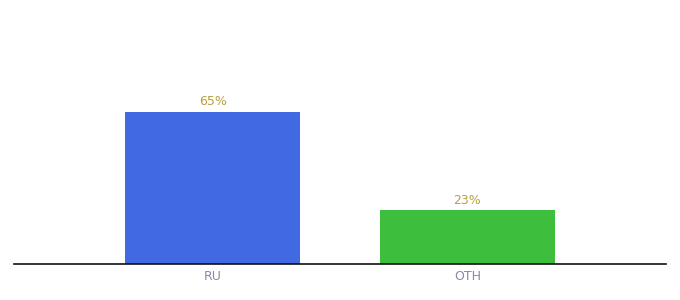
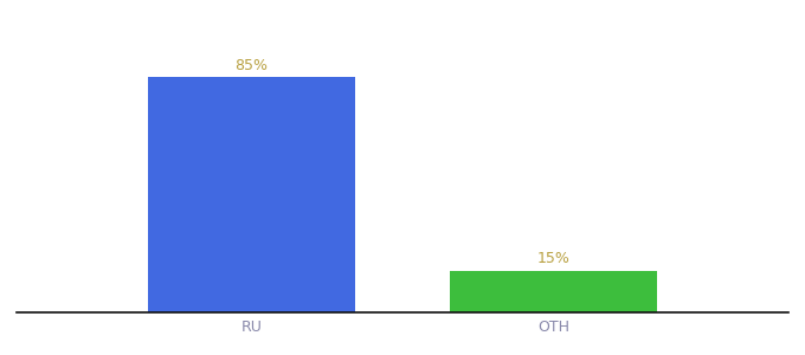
RU: 65% -> 85%
OTH: 23% -> 15%
